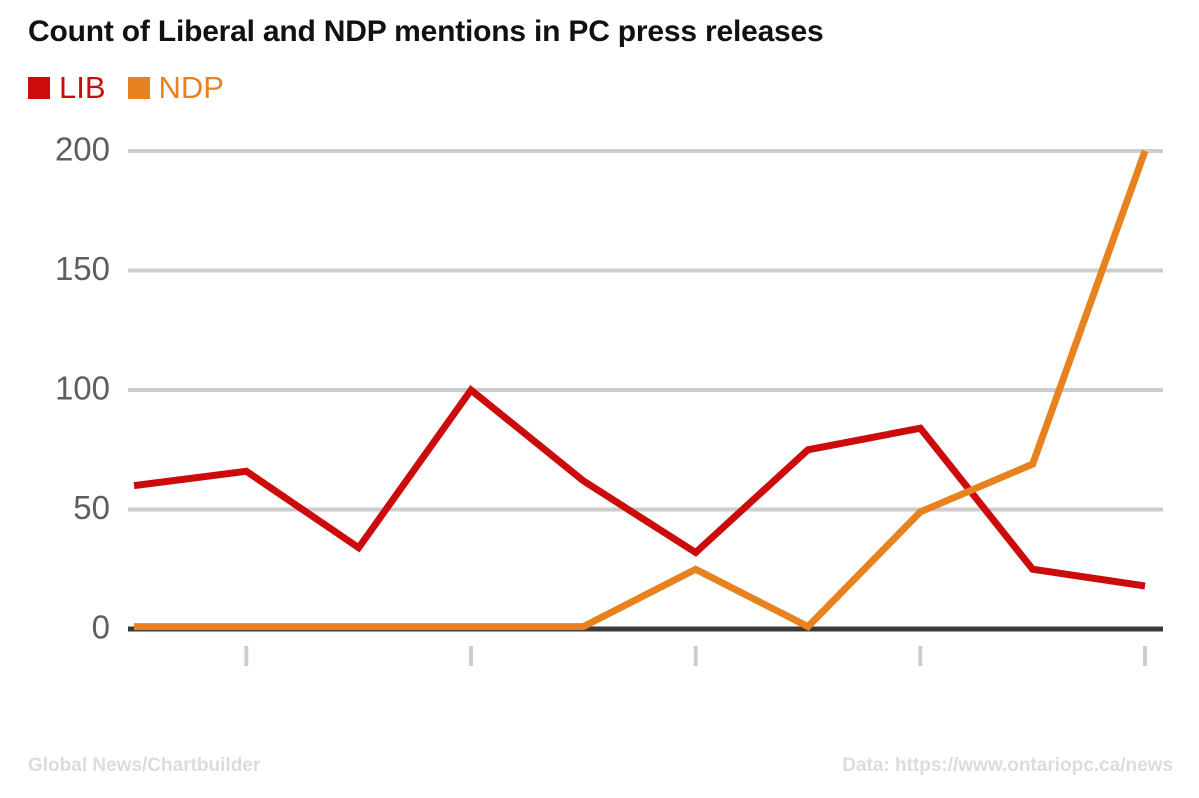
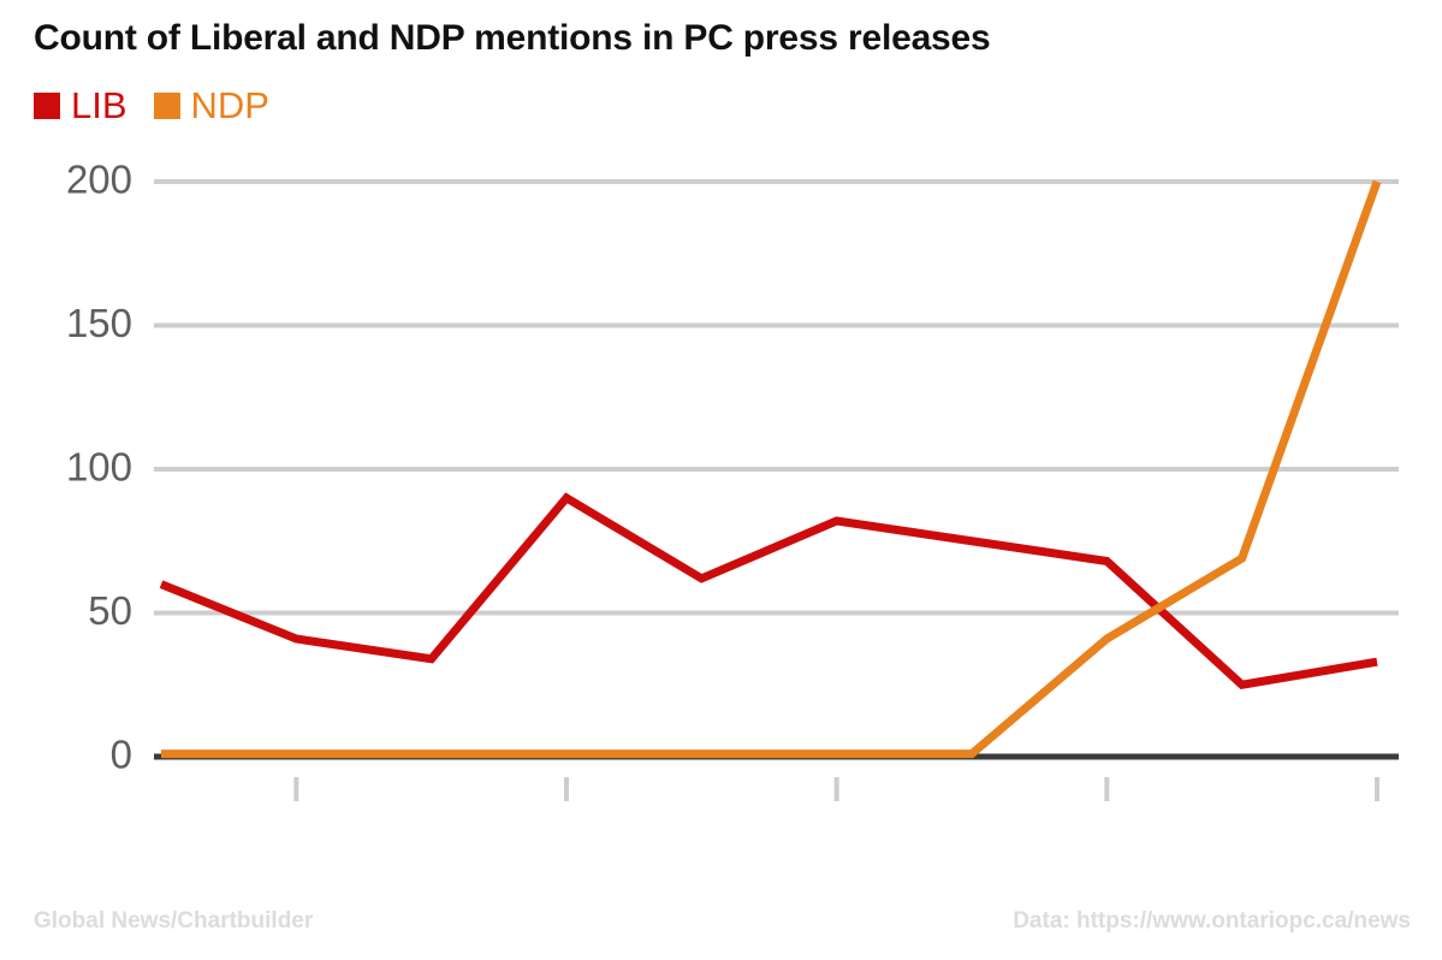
LIB/Apr. 1: 66 -> 41
LIB/Apr. 15: 100 -> 90
LIB/Apr. 29: 32 -> 82
NDP/Apr. 29: 25 -> 1
LIB/May 13: 84 -> 68
NDP/May 13: 49 -> 41
LIB/May 27: 18 -> 33
